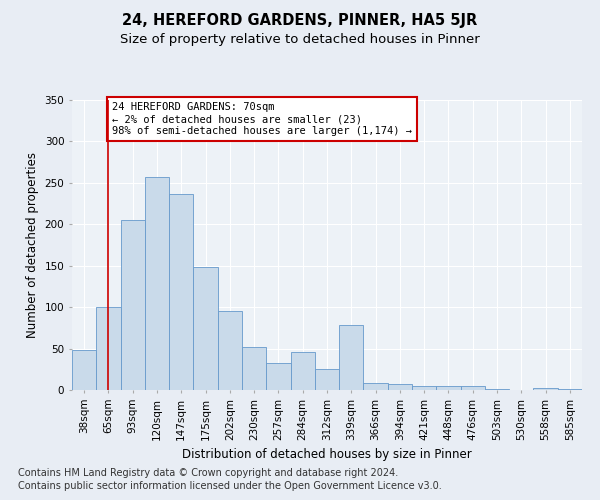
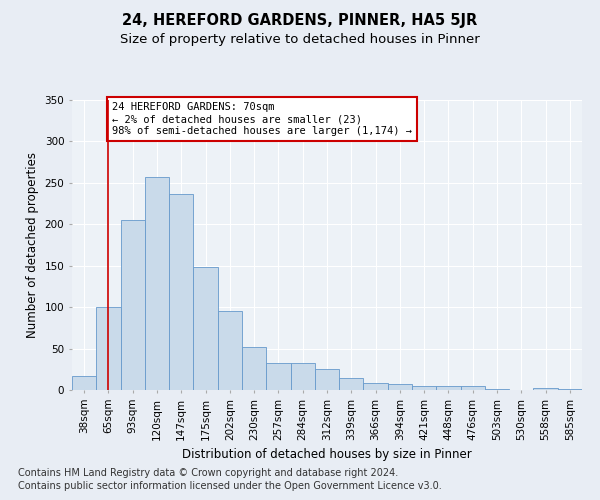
38sqm: 48 -> 17
284sqm: 46 -> 33
339sqm: 78 -> 14
